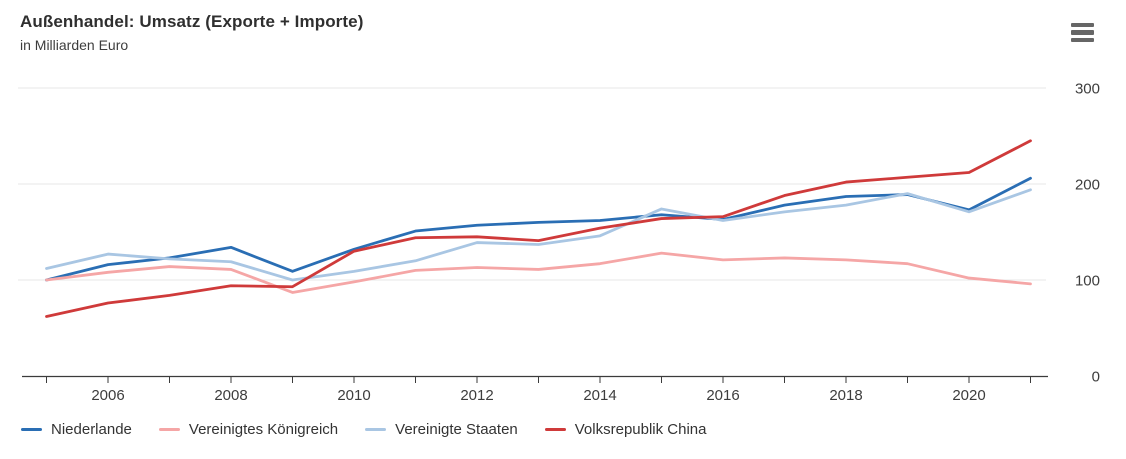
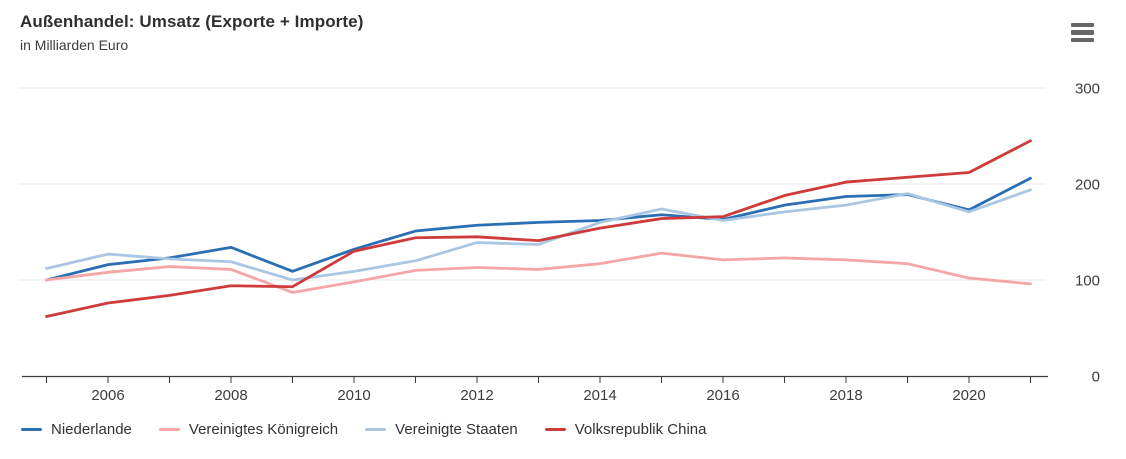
Vereinigte Staaten/2014: 150 -> 160
